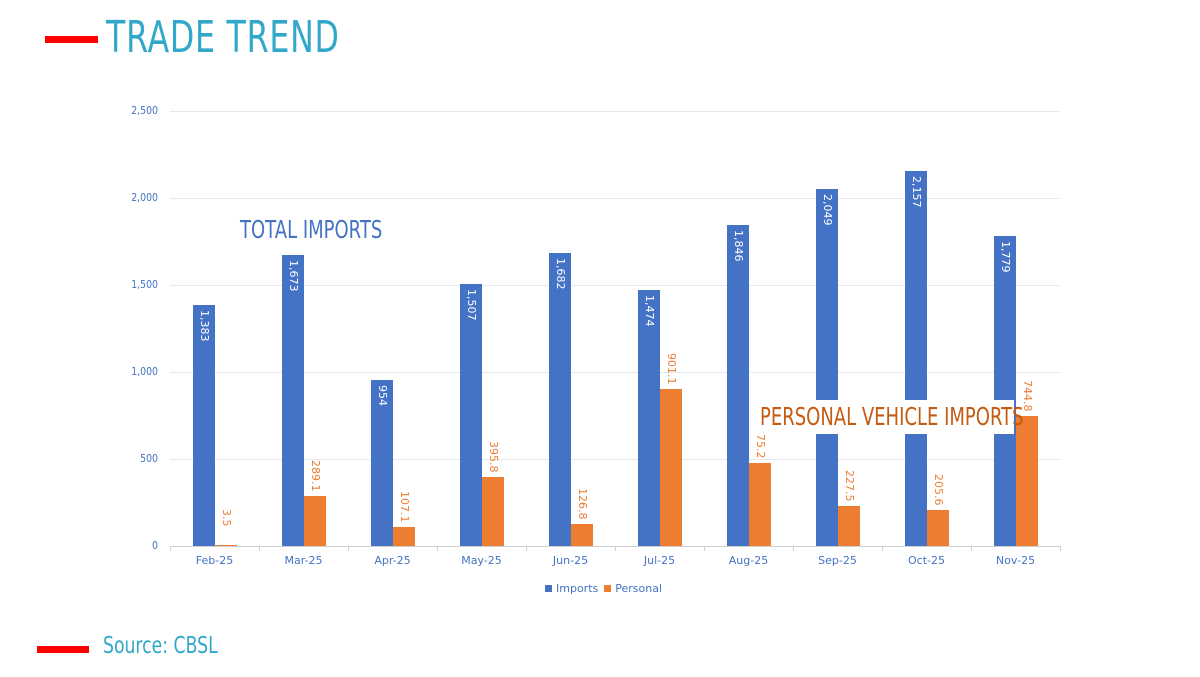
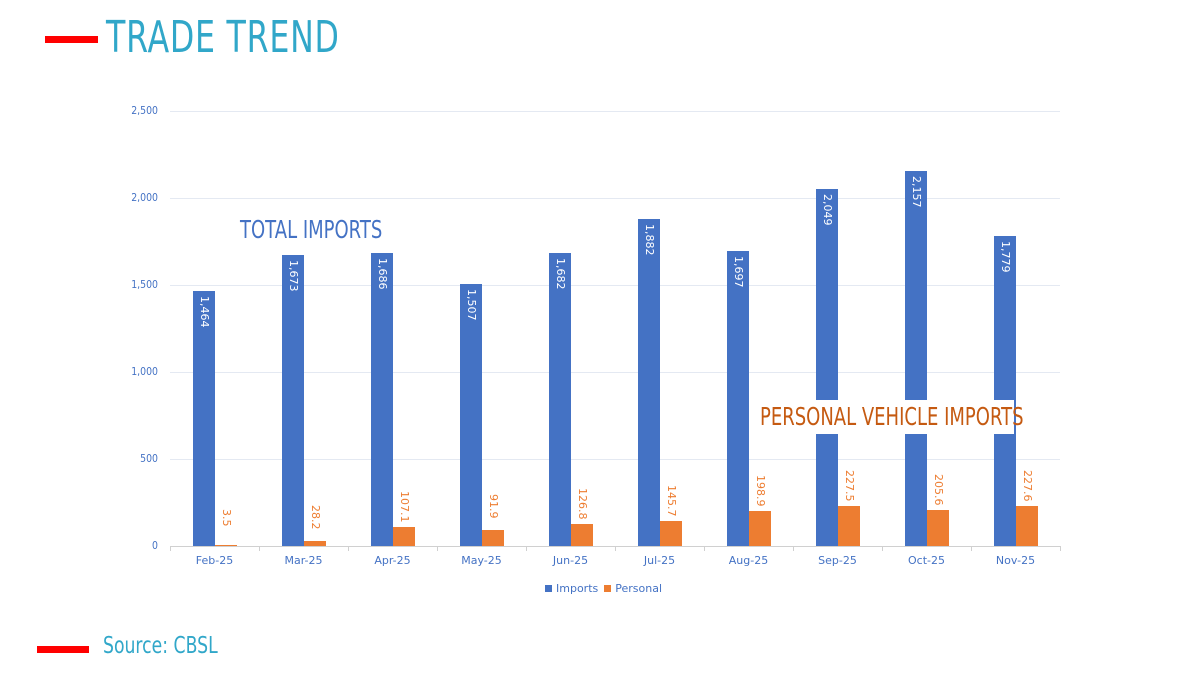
Imports/Feb-25: 1,383 -> 1,464
Personal/Mar-25: 289.1 -> 28.2
Imports/Apr-25: 954 -> 1,686
Personal/May-25: 395.8 -> 91.9
Imports/Jul-25: 1,474 -> 1,882
Personal/Jul-25: 901.1 -> 145.7
Imports/Aug-25: 1,846 -> 1,697
Personal/Aug-25: 475.2 -> 198.9
Personal/Nov-25: 744.8 -> 227.6
